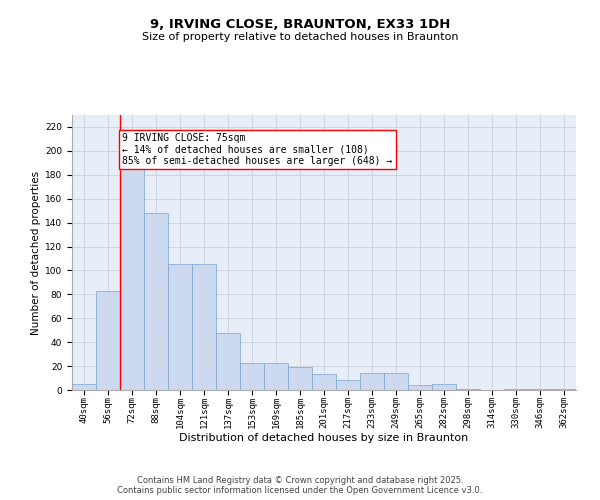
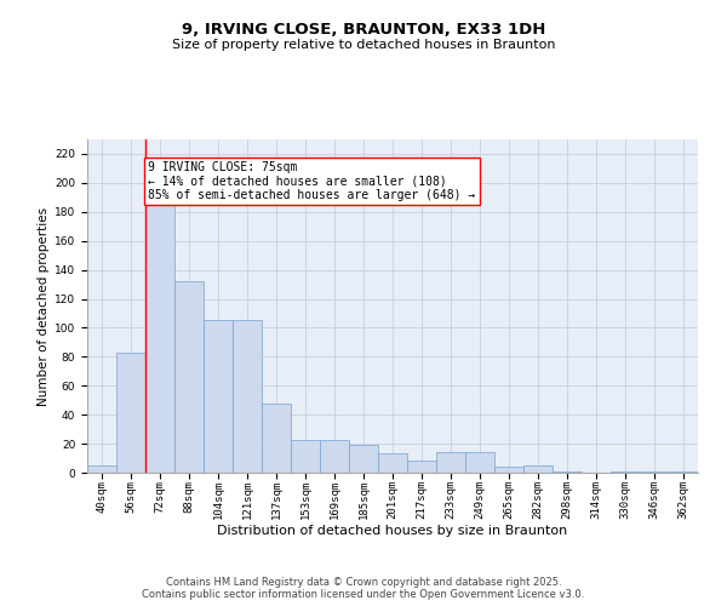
88sqm: 148 -> 132
